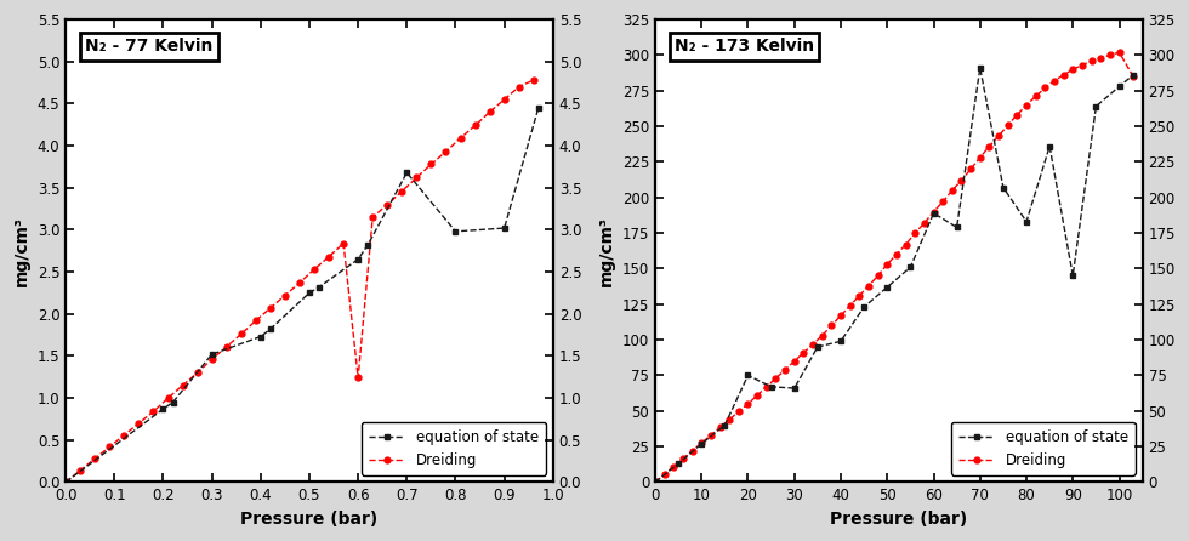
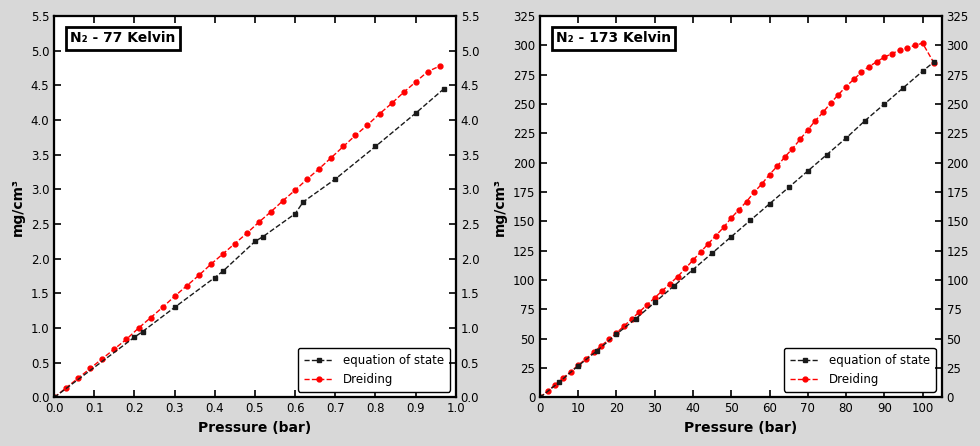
equation of state/0.3: 1.52 -> 1.30
Dreiding/0.6: 1.24 -> 2.99
equation of state/0.7: 3.68 -> 3.15
equation of state/0.8: 2.98 -> 3.62
equation of state/0.9: 3.02 -> 4.10
equation of state/20: 75 -> 54
equation of state/30: 66 -> 81
equation of state/40: 99 -> 109
equation of state/60: 189 -> 165
equation of state/70: 291 -> 193
equation of state/80: 183 -> 221
equation of state/90: 145 -> 250
